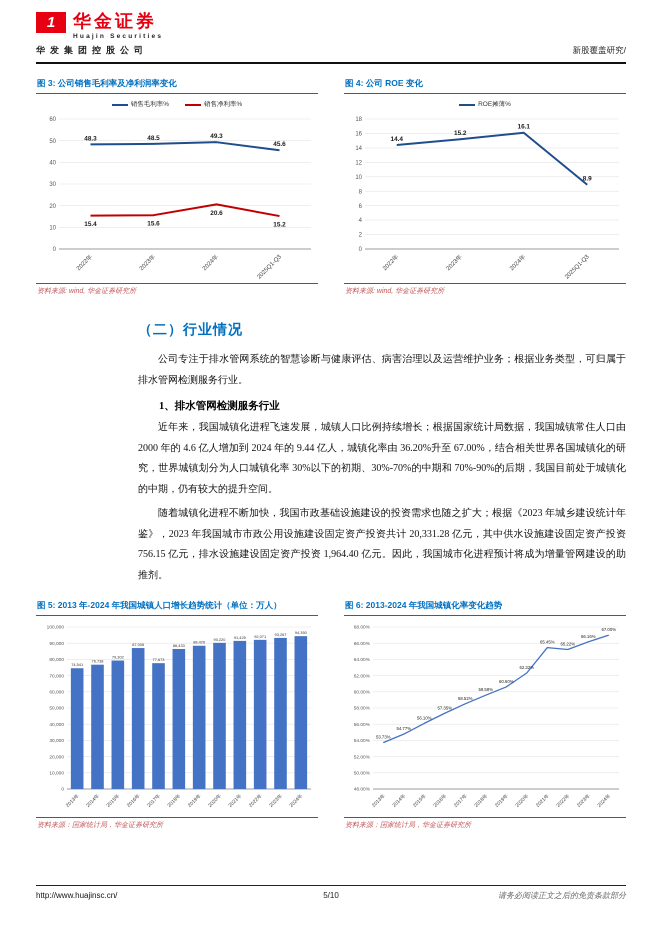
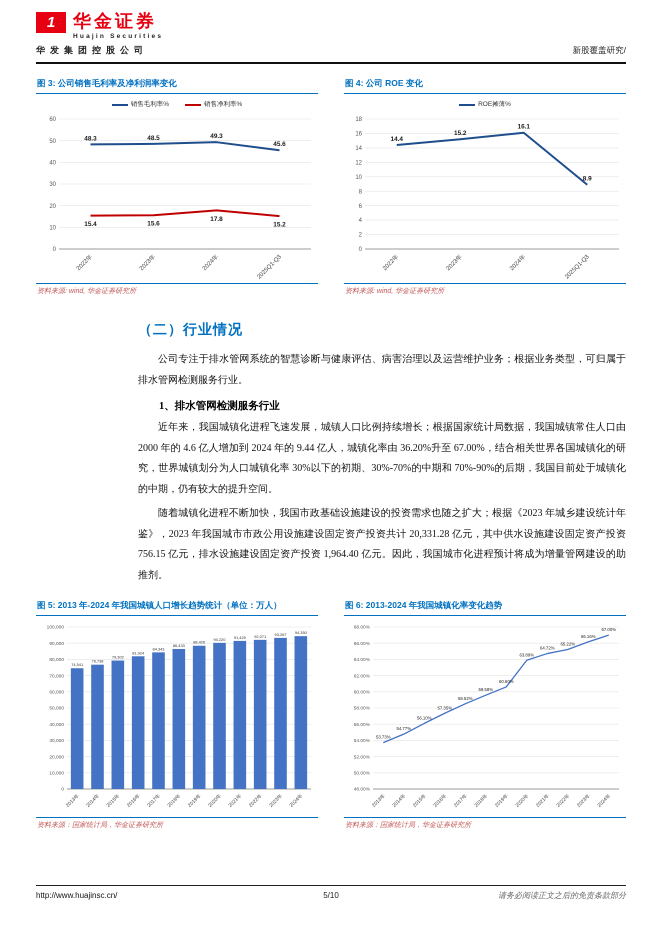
图 3: 公司销售毛利率及净利润率变化/销售净利率%/2024年: 20.6 -> 17.8
图 5: 2013 年-2024 年我国城镇人口增长趋势统计（单位：万人）/2016年: 87,006 -> 81,924
图 5: 2013 年-2024 年我国城镇人口增长趋势统计（单位：万人）/2017年: 77,673 -> 84,343
图 6: 2013-2024 年我国城镇化率变化趋势/2020年: 62.32% -> 63.89%
图 6: 2013-2024 年我国城镇化率变化趋势/2021年: 65.45% -> 64.72%
